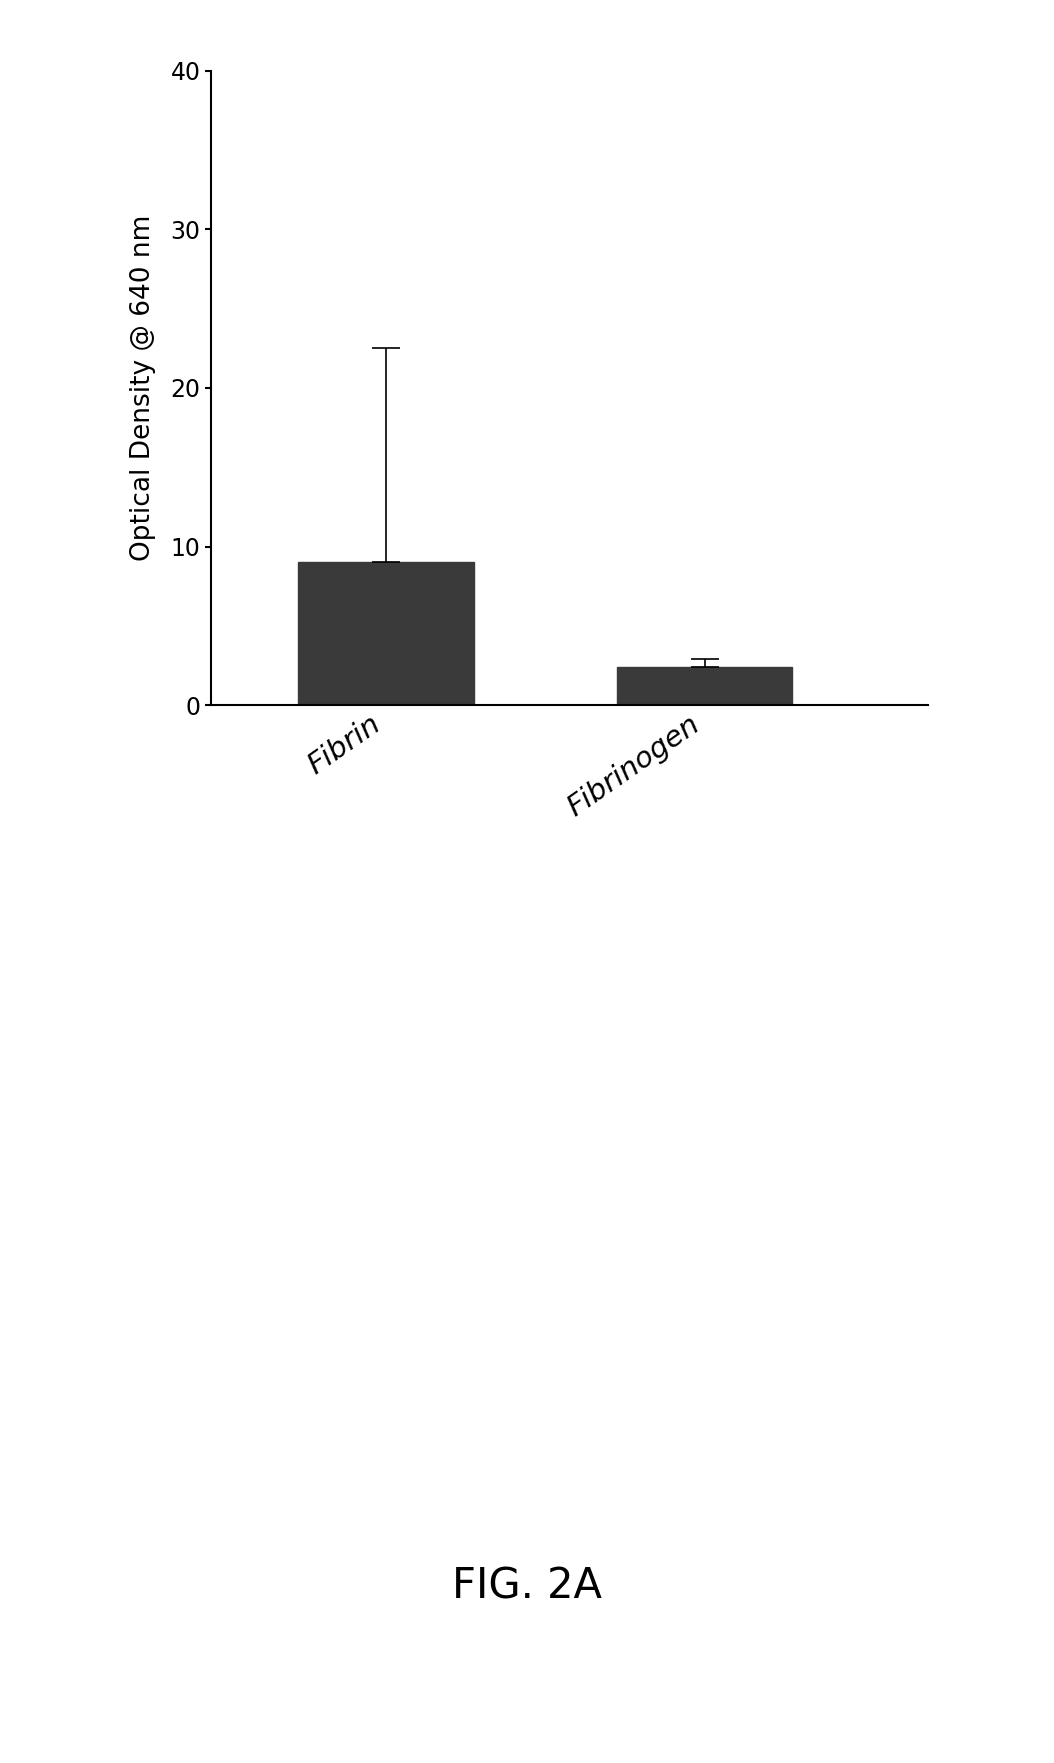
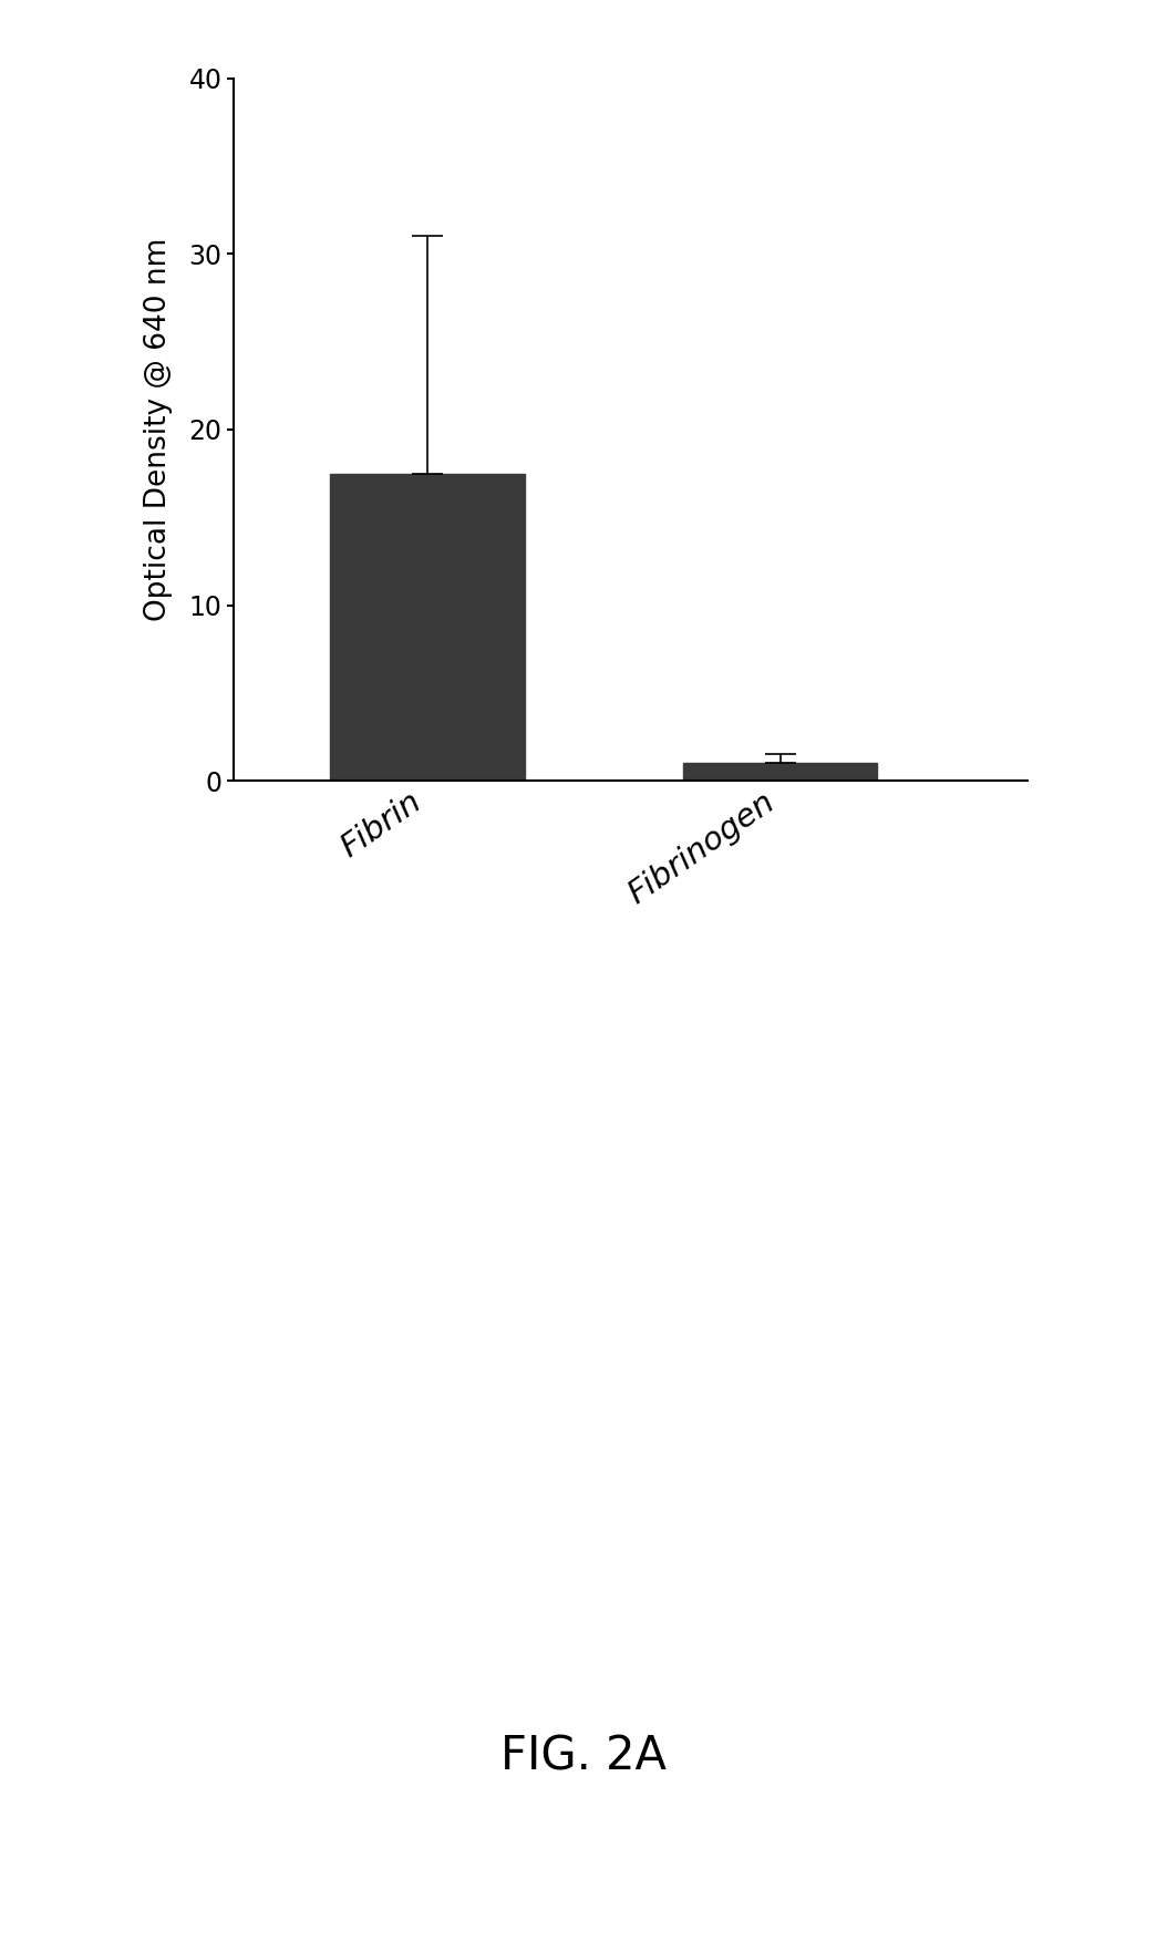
Fibrin: 9.0 -> 17.5
Fibrinogen: 2.4 -> 1.0
